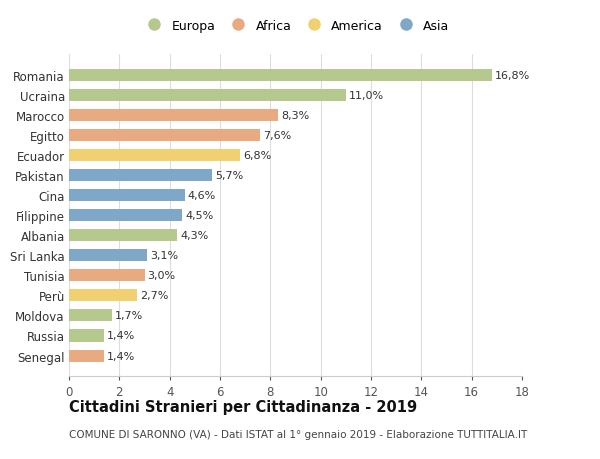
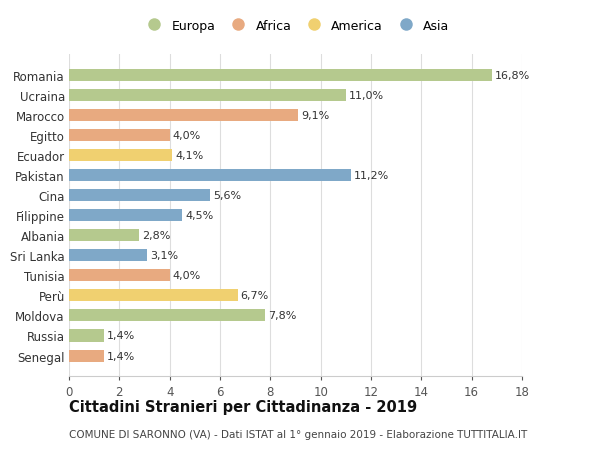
Marocco: 8,3% -> 9,1%
Egitto: 7,6% -> 4,0%
Ecuador: 6,8% -> 4,1%
Pakistan: 5,7% -> 11,2%
Cina: 4,6% -> 5,6%
Albania: 4,3% -> 2,8%
Tunisia: 3,0% -> 4,0%
Perù: 2,7% -> 6,7%
Moldova: 1,7% -> 7,8%
